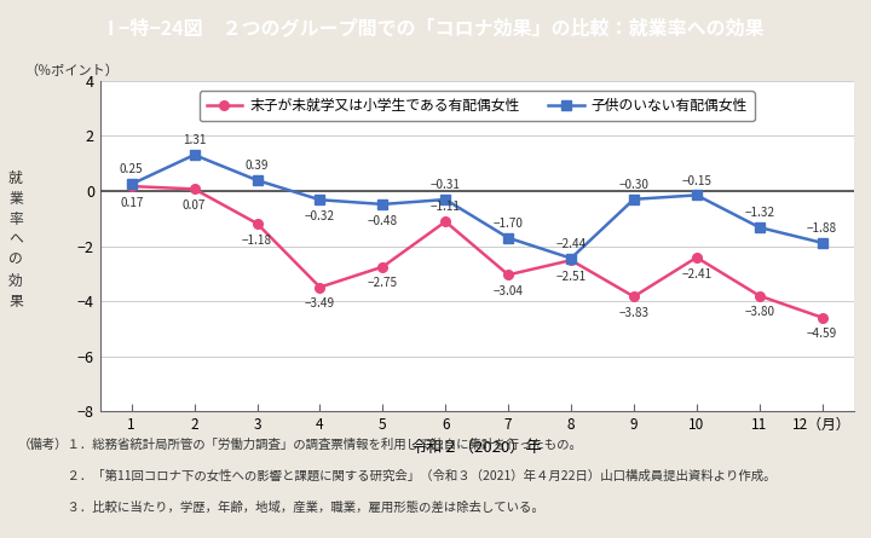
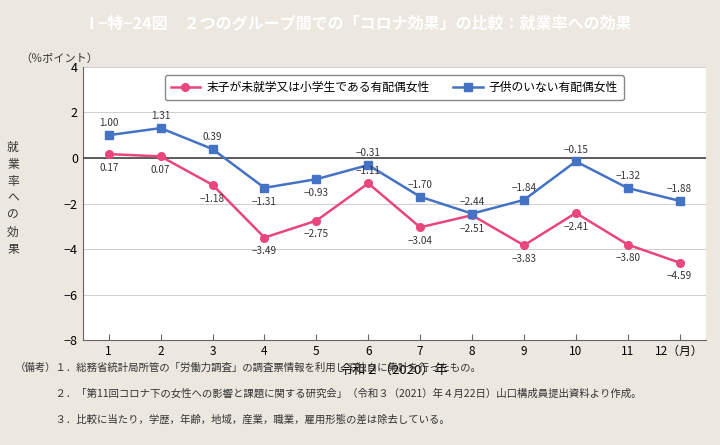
子供のいない有配偶女性/1: 0.25 -> 1.00
子供のいない有配偶女性/4: −0.32 -> −1.31
子供のいない有配偶女性/5: −0.48 -> −0.93
子供のいない有配偶女性/9: −0.30 -> −1.84
